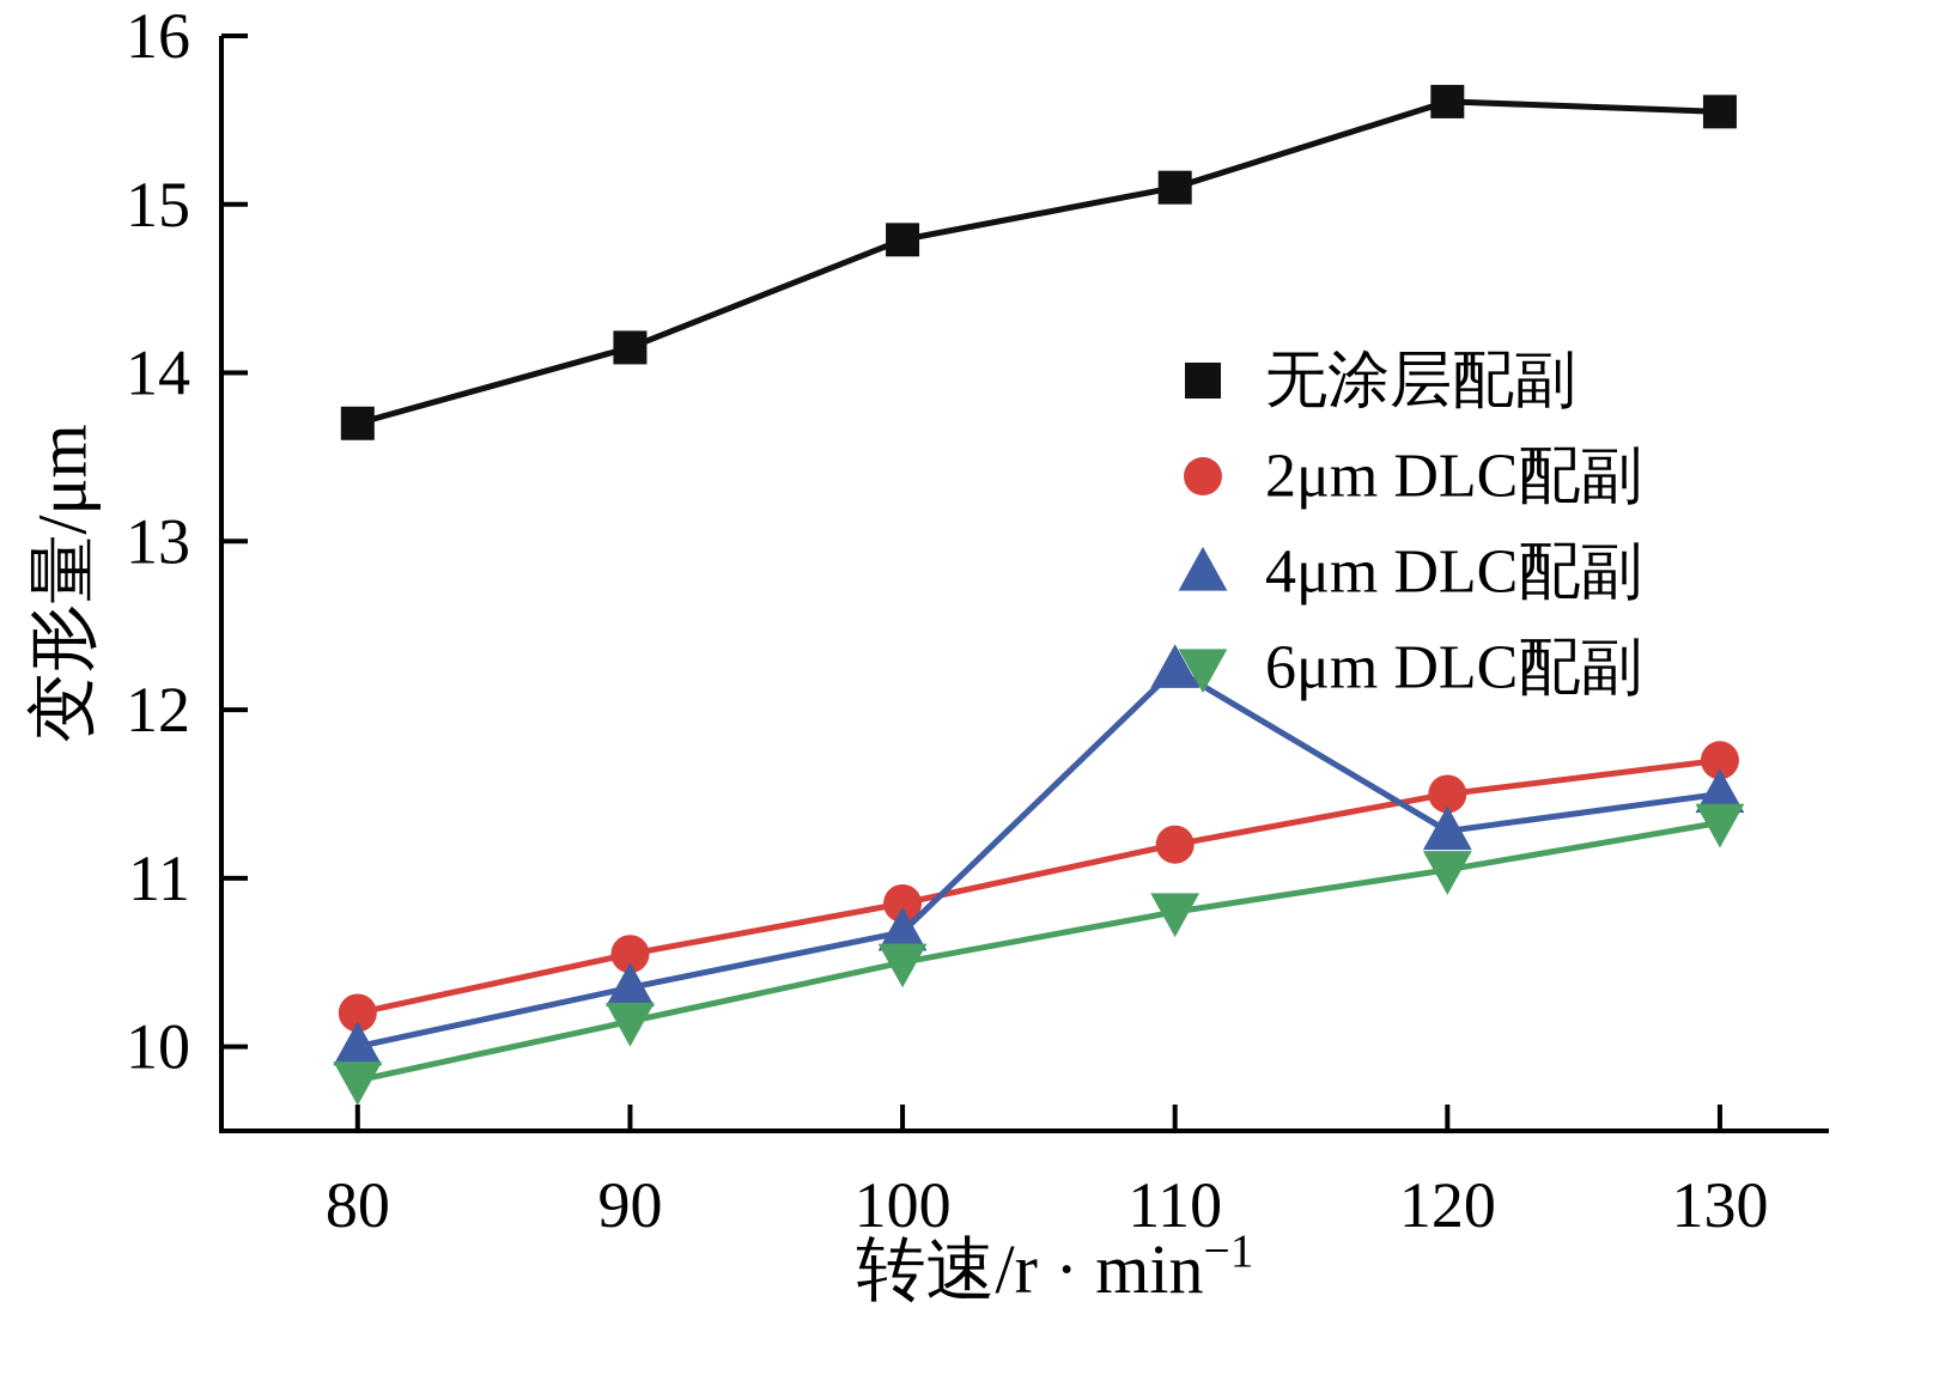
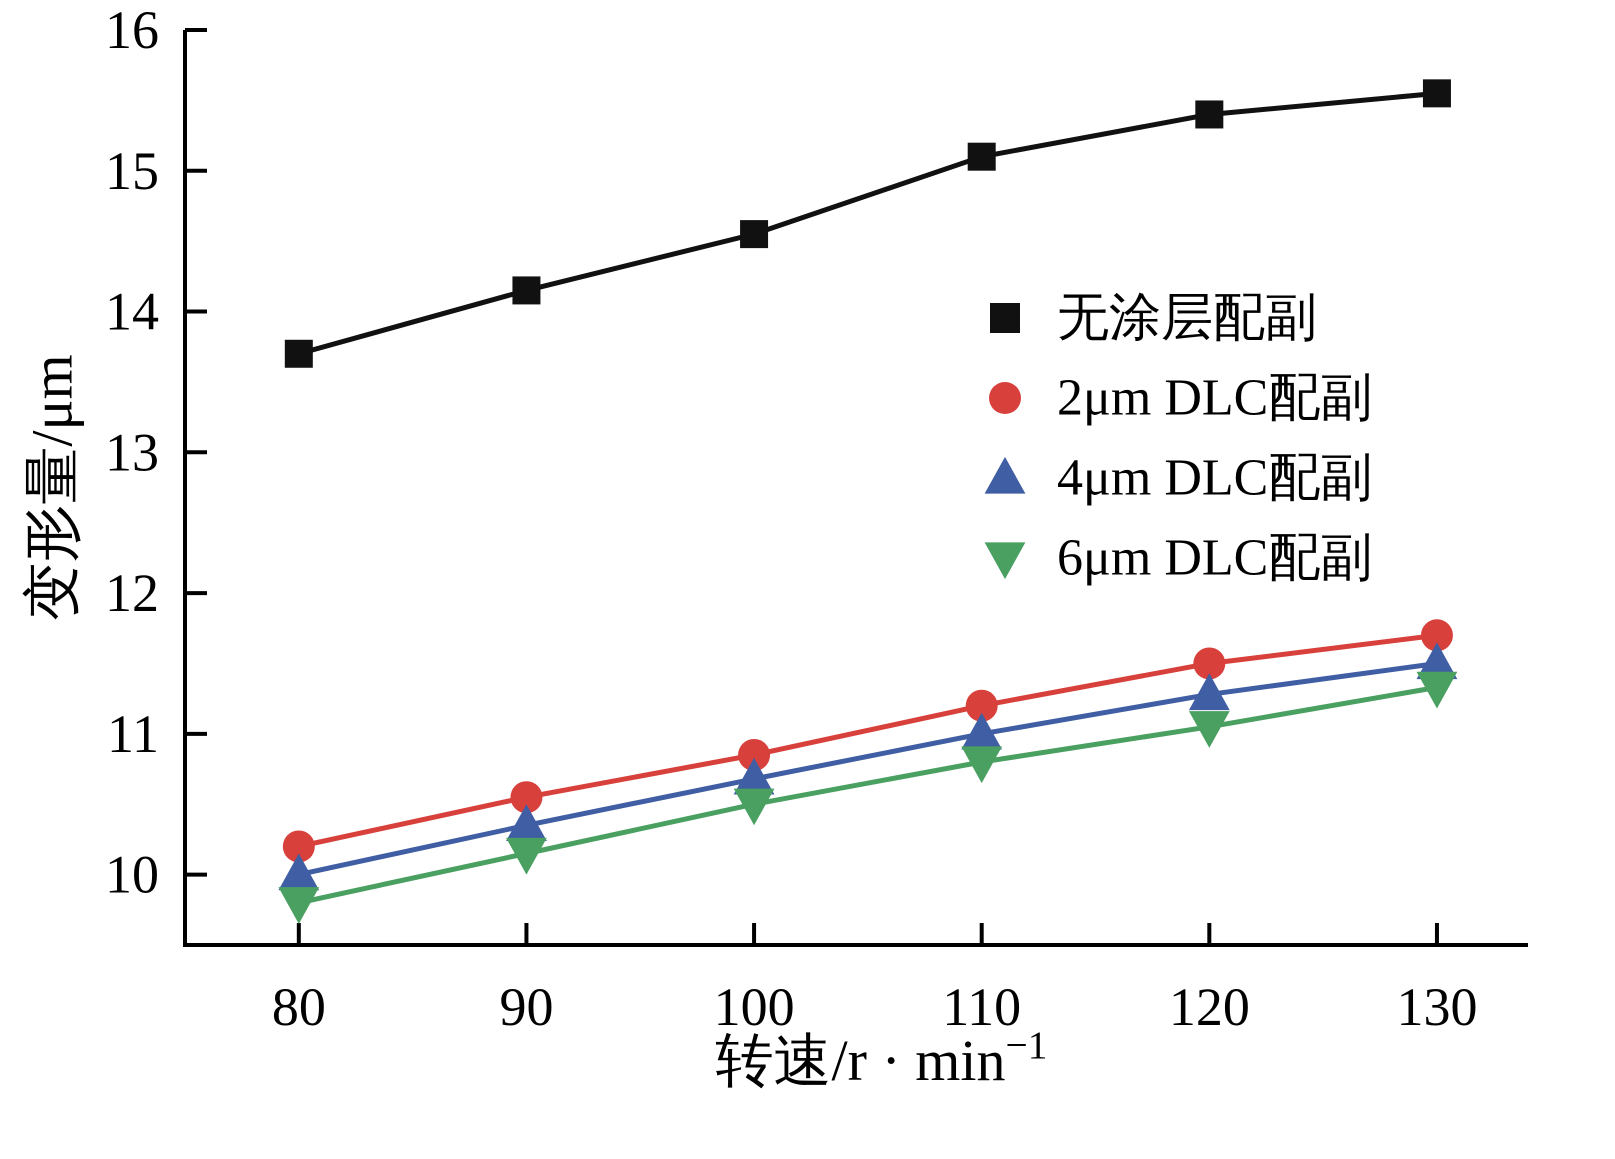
无涂层配副/100: 14.79 -> 14.55
4μm DLC配副/110: 12.24 -> 11.00
无涂层配副/120: 15.61 -> 15.40
